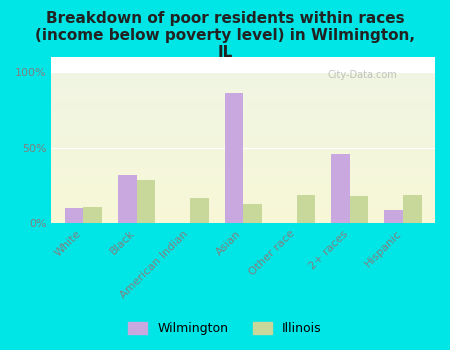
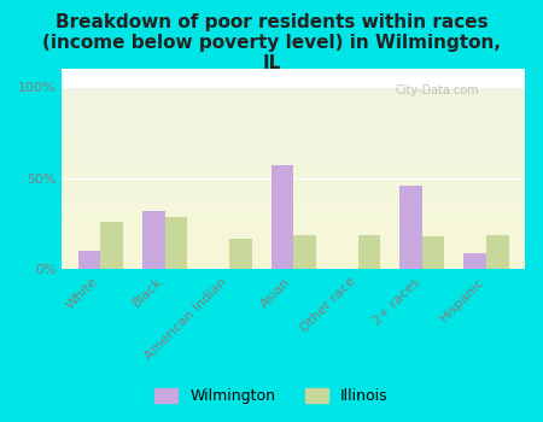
Illinois/White: 11% -> 26%
Wilmington/Asian: 86% -> 57%
Illinois/Asian: 13% -> 19%
